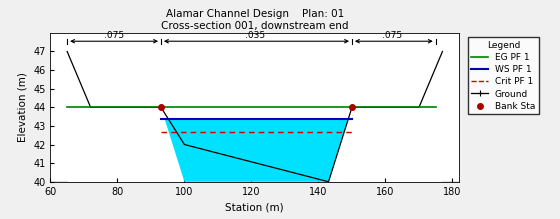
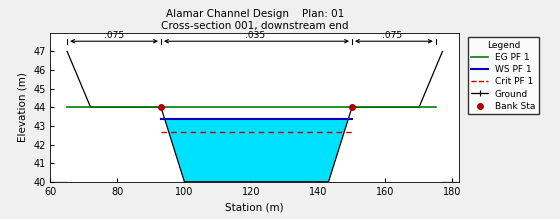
100: 42 -> 40
